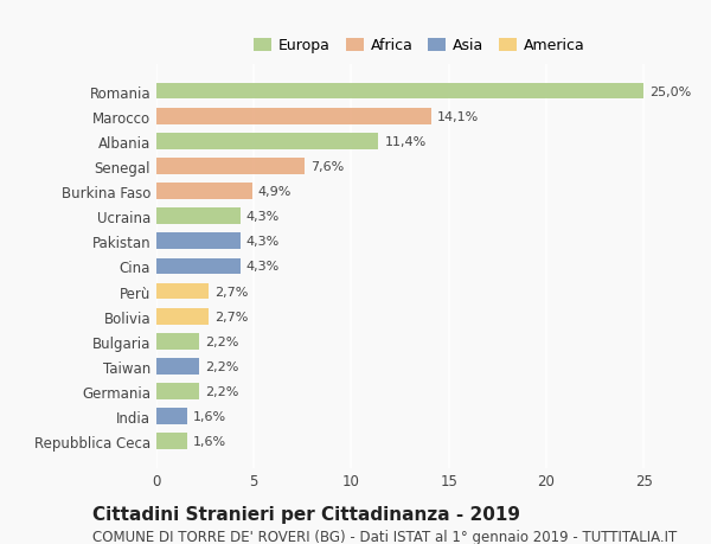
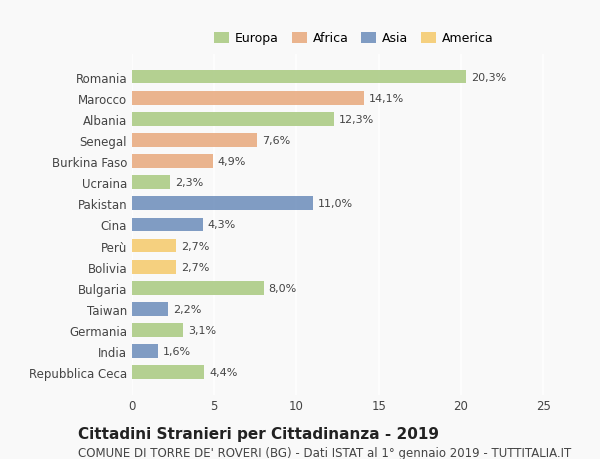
Romania: 25,0% -> 20,3%
Albania: 11,4% -> 12,3%
Ucraina: 4,3% -> 2,3%
Pakistan: 4,3% -> 11,0%
Bulgaria: 2,2% -> 8,0%
Germania: 2,2% -> 3,1%
Repubblica Ceca: 1,6% -> 4,4%
